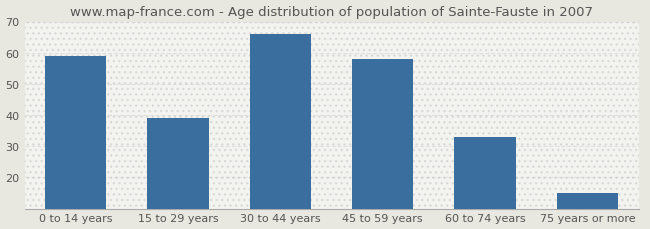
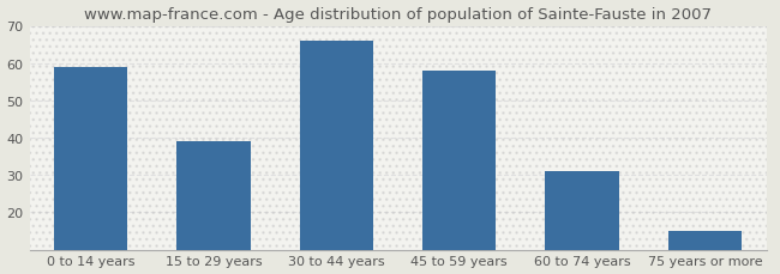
60 to 74 years: 33 -> 31
